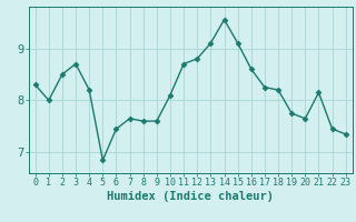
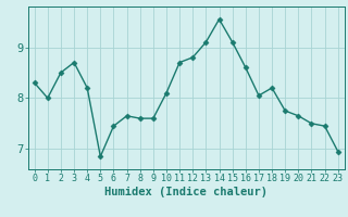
17: 8.25 -> 8.05
21: 8.15 -> 7.50
23: 7.35 -> 6.95
